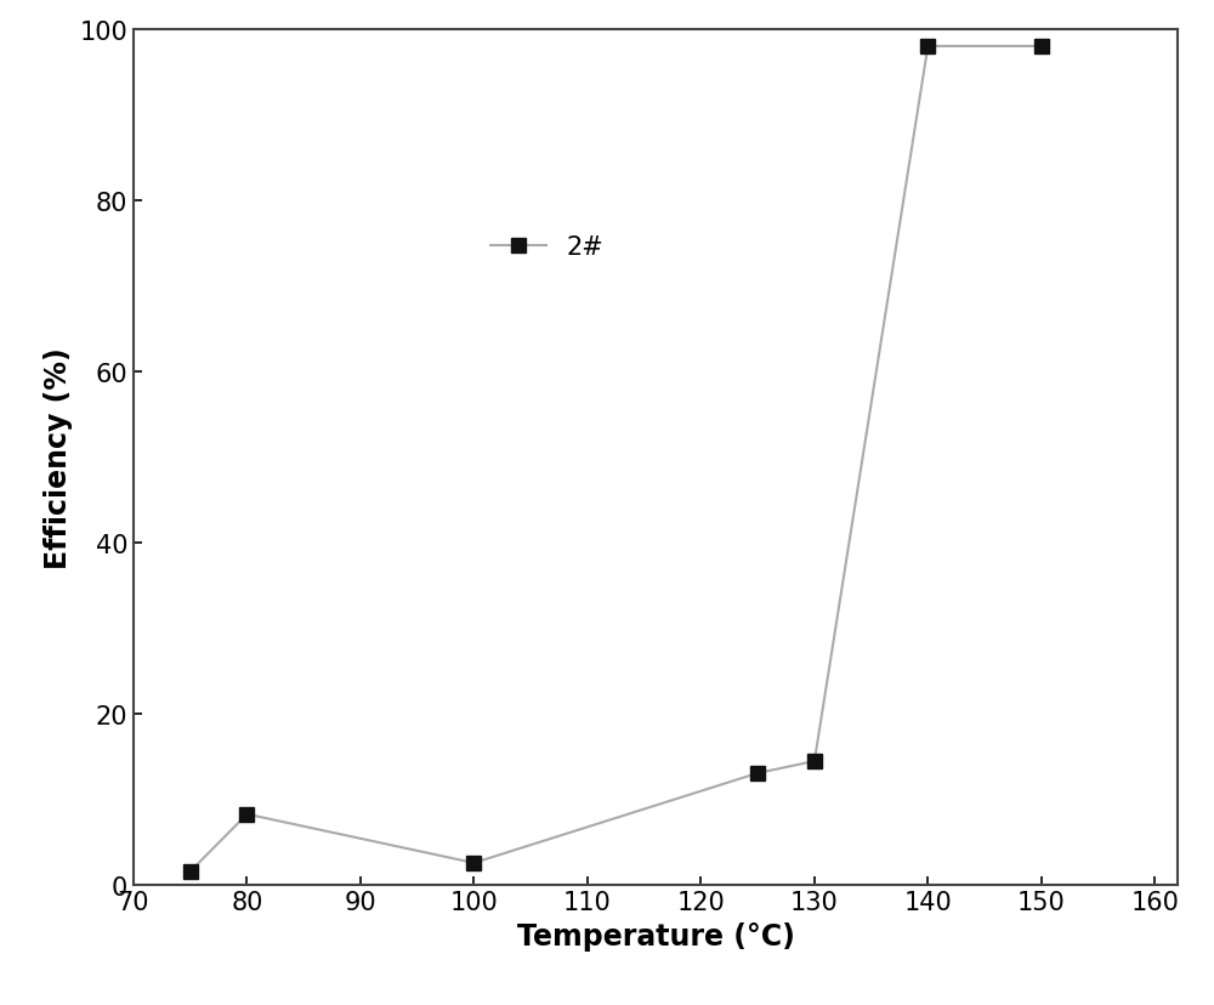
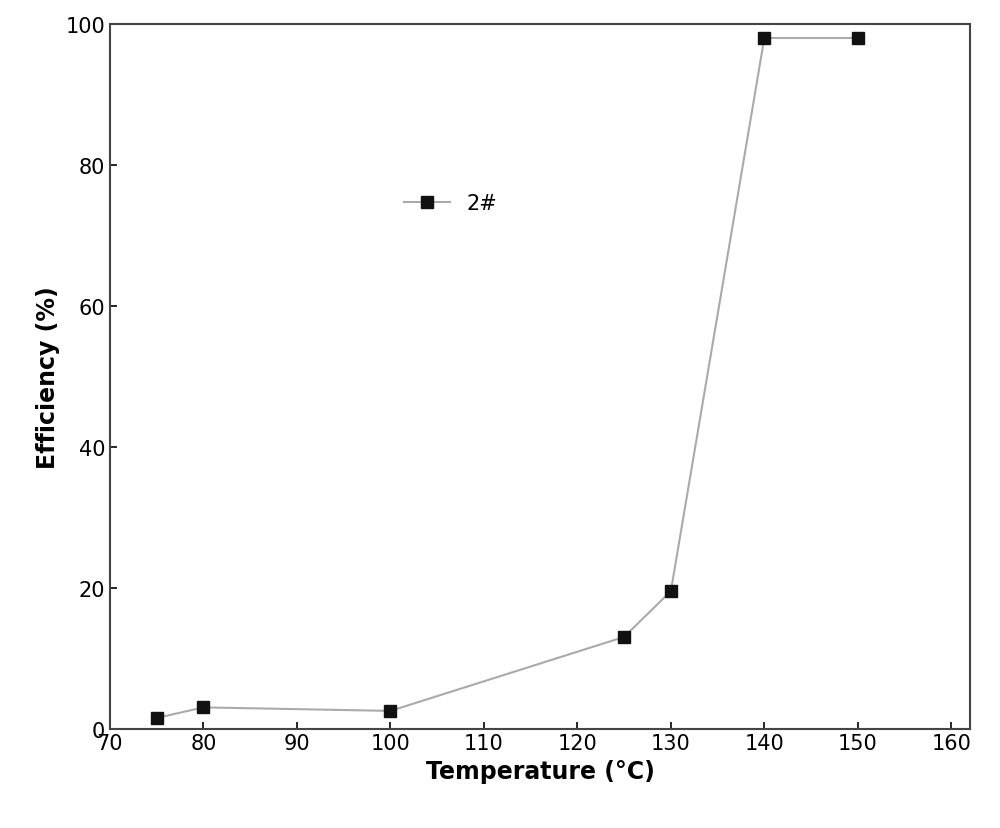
80: 8.2 -> 3.0
130: 14.4 -> 19.5
